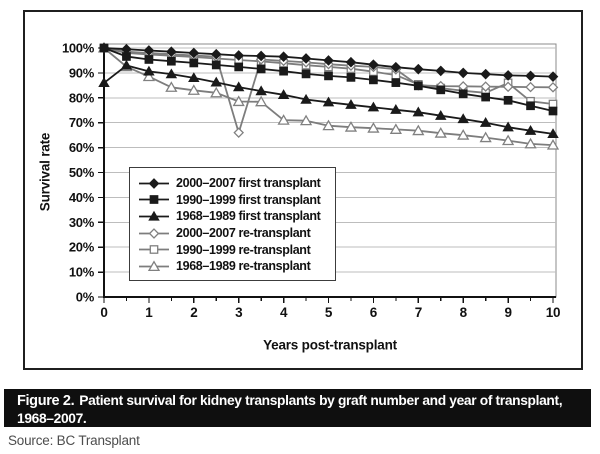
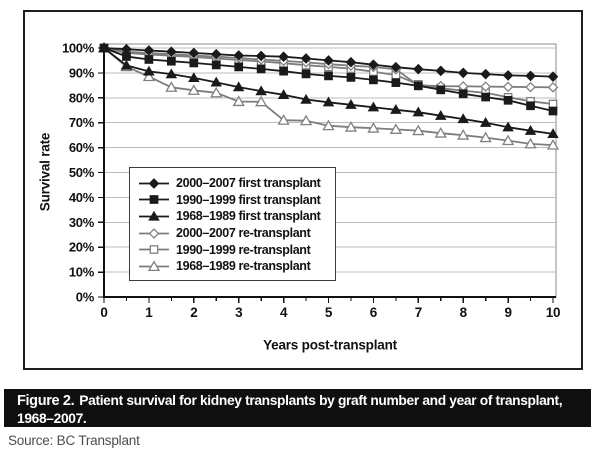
1968–1989 first transplant/0: 86% -> 100%
2000–2007 re-transplant/3: 66% -> 96%
1990–1999 re-transplant/9: 86% -> 80%
